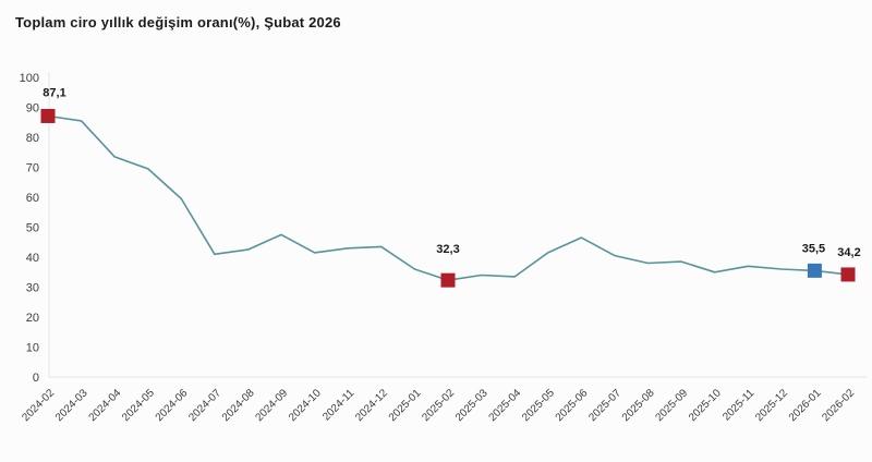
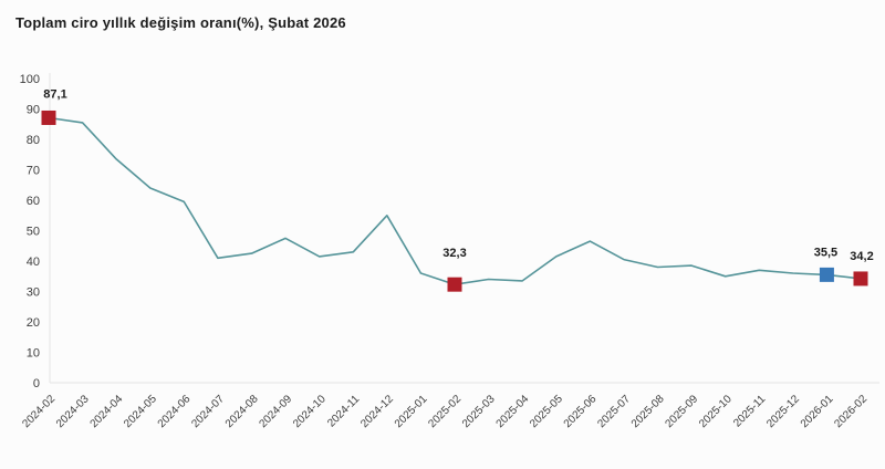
2024-05: 70 -> 64
2024-12: 44 -> 55
